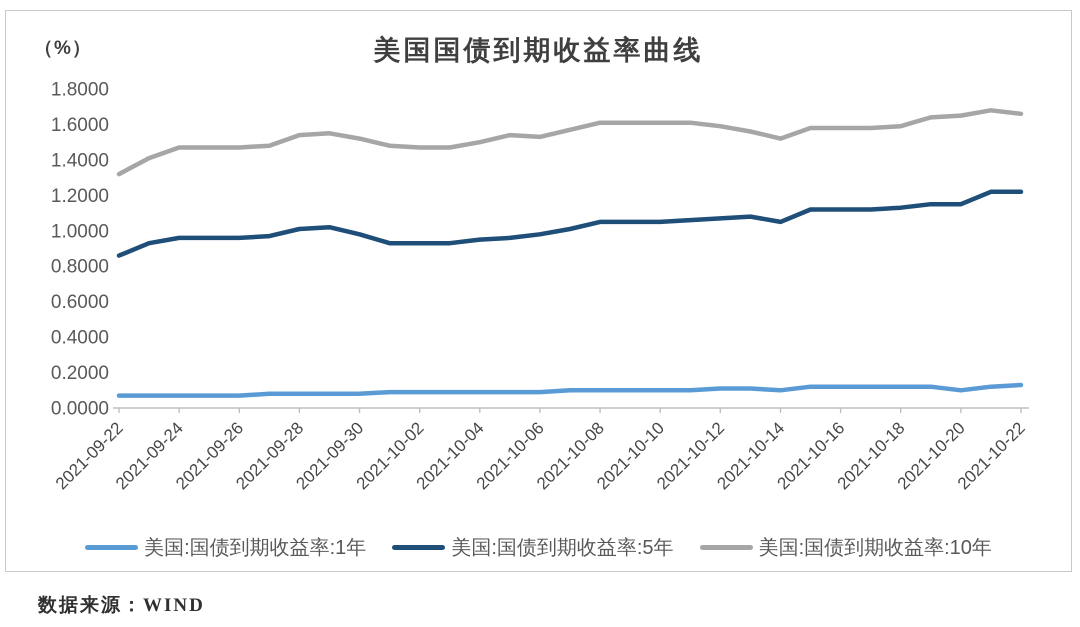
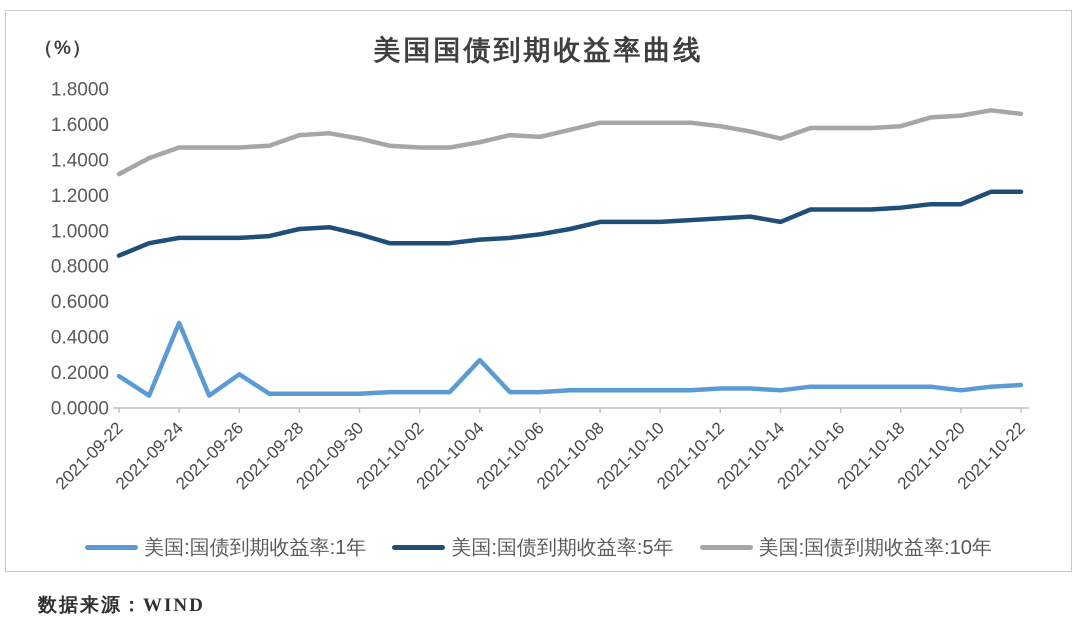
美国:国债到期收益率:1年/2021-09-22: 0.07 -> 0.18
美国:国债到期收益率:1年/2021-09-24: 0.07 -> 0.48
美国:国债到期收益率:1年/2021-09-26: 0.07 -> 0.19
美国:国债到期收益率:1年/2021-10-04: 0.09 -> 0.27
